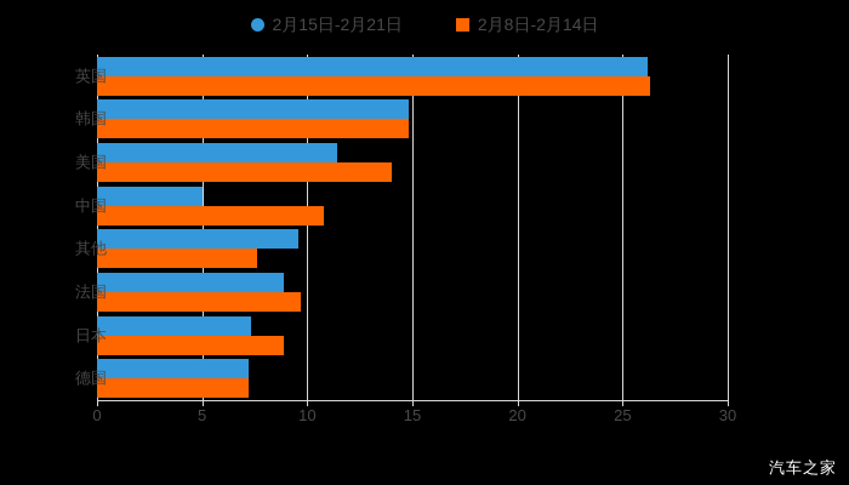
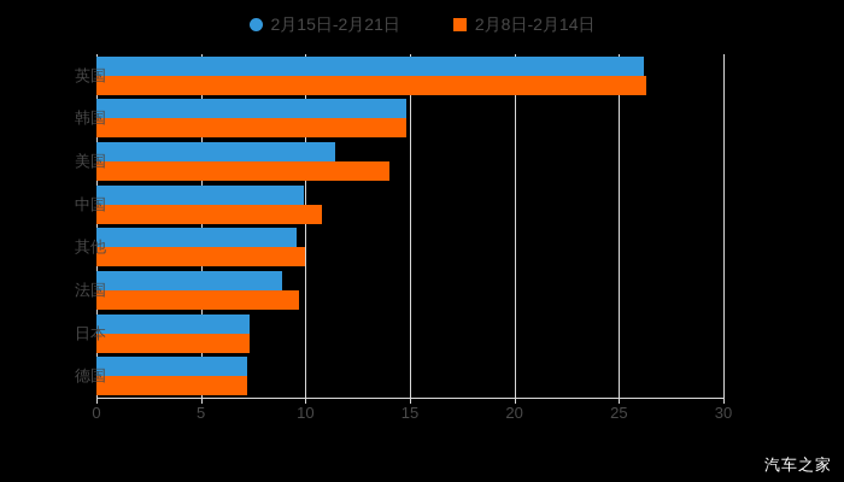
2月15日-2月21日/中国: 5.0 -> 9.9
2月8日-2月14日/其他: 7.6 -> 10.0
2月8日-2月14日/日本: 8.9 -> 7.3
